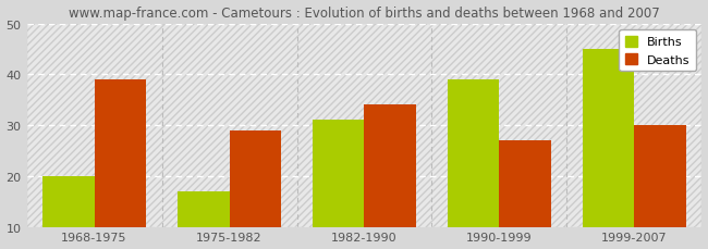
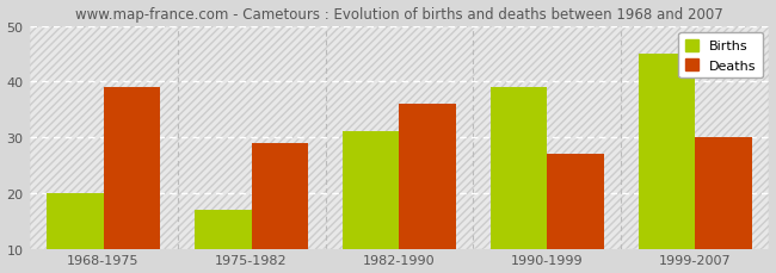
Deaths/1982-1990: 34 -> 36
